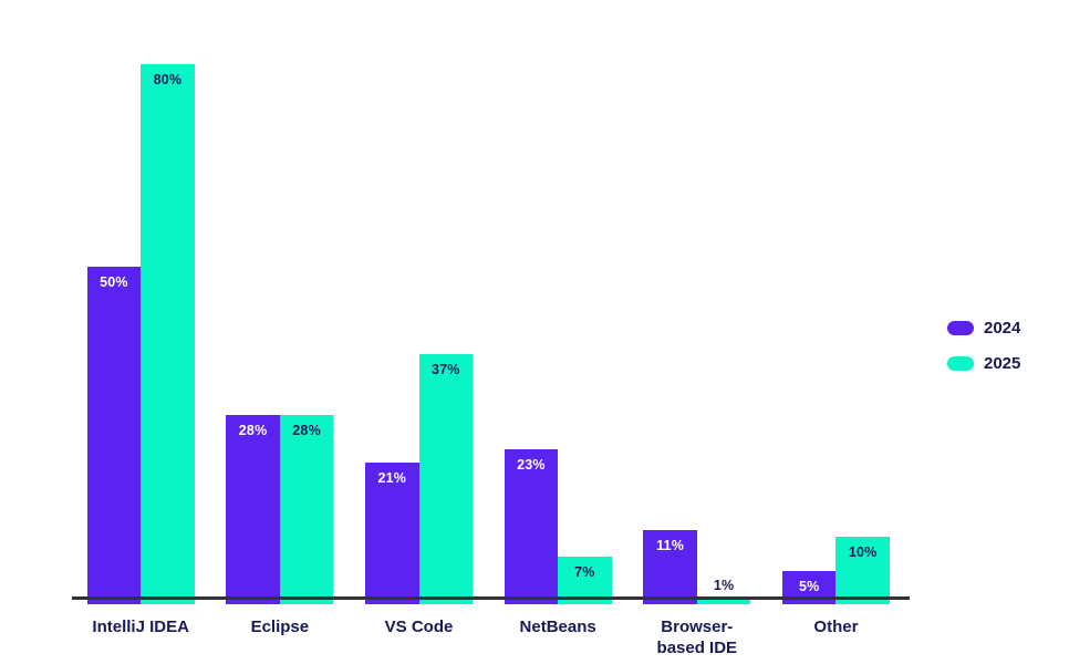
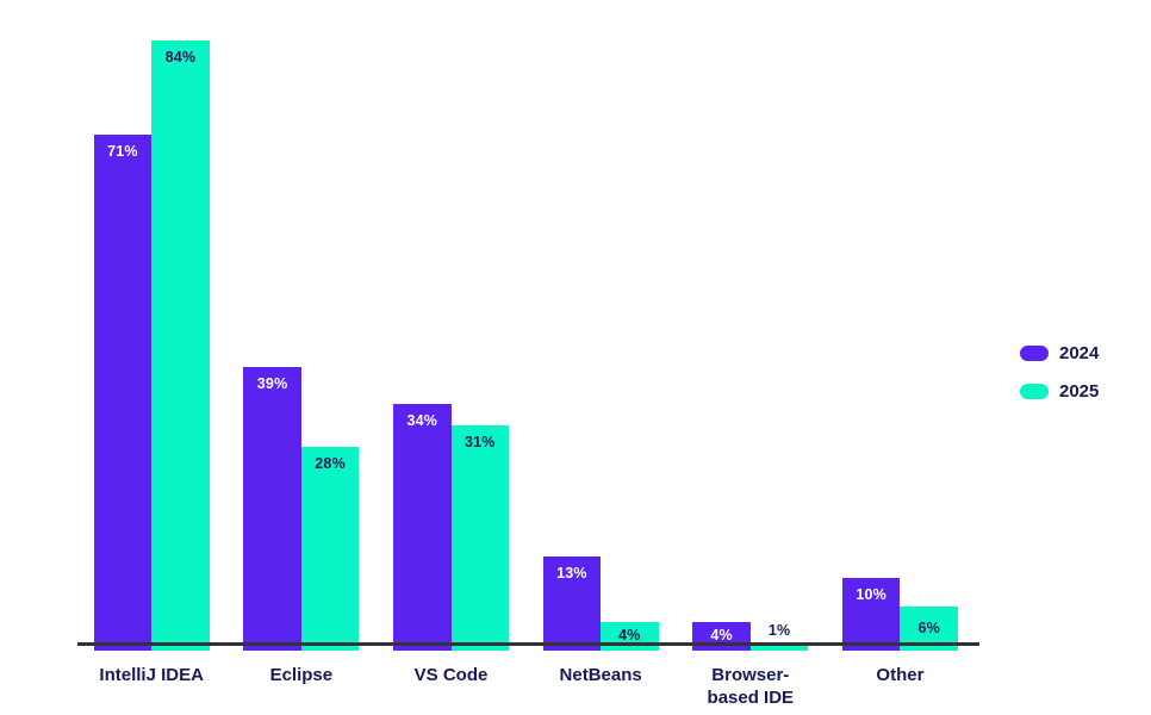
2024/IntelliJ IDEA: 50% -> 71%
2025/IntelliJ IDEA: 80% -> 84%
2024/Eclipse: 28% -> 39%
2024/VS Code: 21% -> 34%
2025/VS Code: 37% -> 31%
2024/NetBeans: 23% -> 13%
2025/NetBeans: 7% -> 4%
2024/Browser- based IDE: 11% -> 4%
2024/Other: 5% -> 10%
2025/Other: 10% -> 6%
